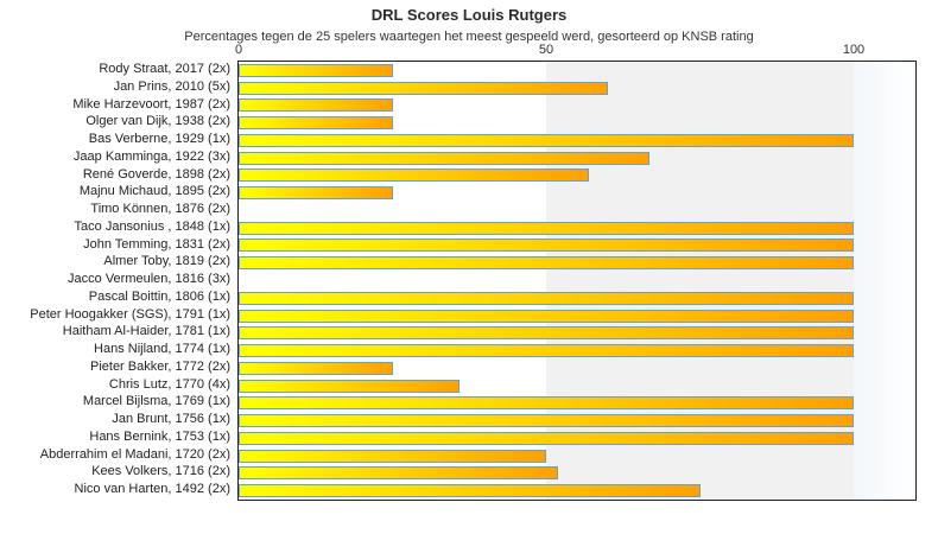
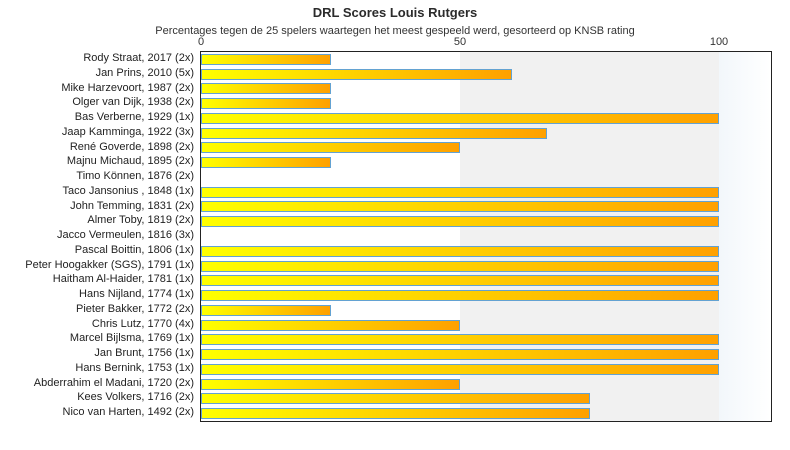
René Goverde, 1898 (2x): 57 -> 50
Chris Lutz, 1770 (4x): 36 -> 50
Kees Volkers, 1716 (2x): 52 -> 75
